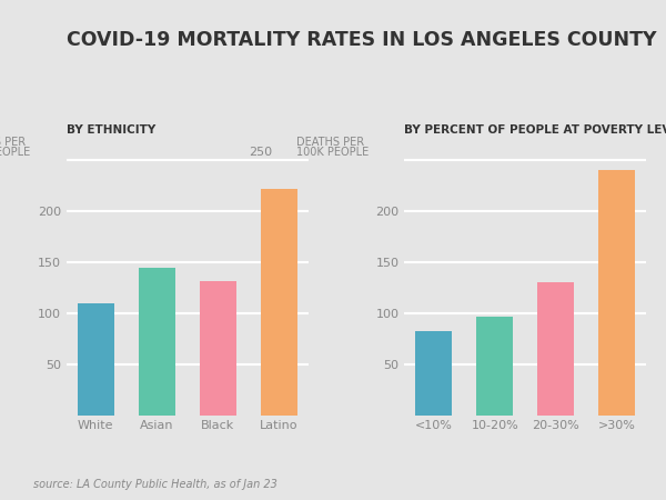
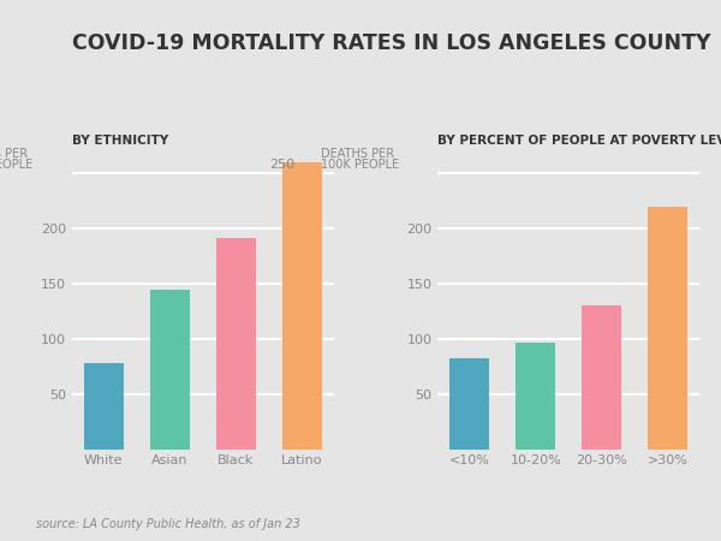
White: 110 -> 78
Black: 132 -> 192
Latino: 222 -> 260
>30%: 240 -> 220
